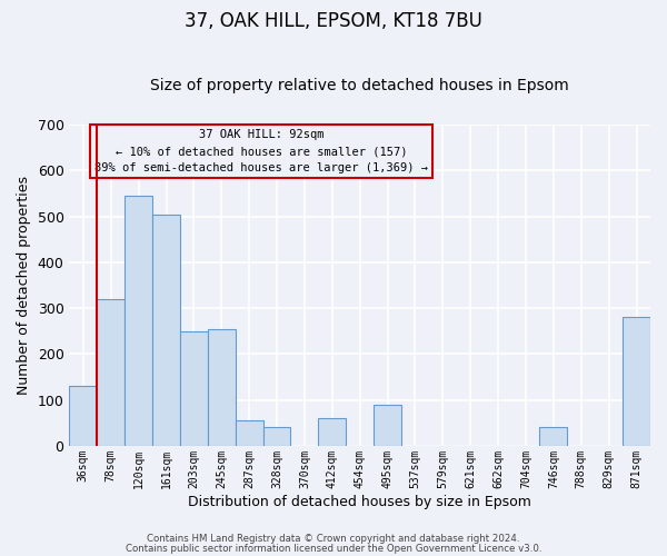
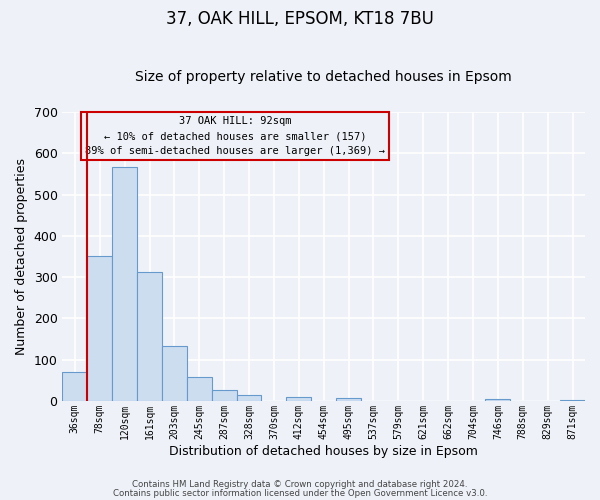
36sqm: 130 -> 70
78sqm: 320 -> 352
120sqm: 545 -> 567
161sqm: 505 -> 312
203sqm: 250 -> 132
245sqm: 255 -> 58
287sqm: 55 -> 27
328sqm: 40 -> 14
412sqm: 60 -> 9
495sqm: 90 -> 7
746sqm: 40 -> 5
871sqm: 280 -> 3
